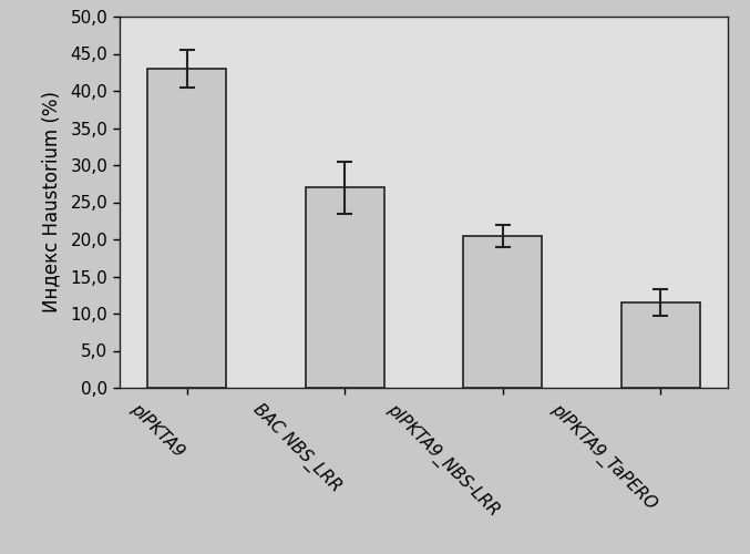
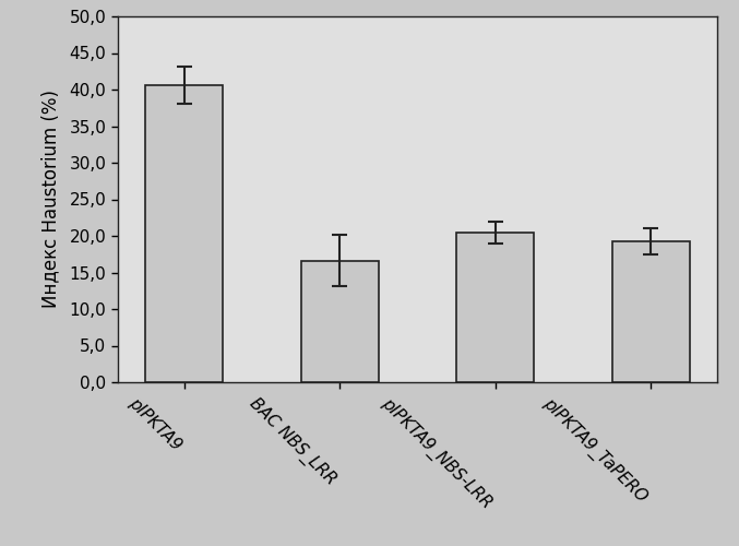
pIPKTA9: 43,0 -> 40,6
BAC NBS_LRR: 27,0 -> 16,6
pIPKTA9_TaPERO: 11,5 -> 19,2
